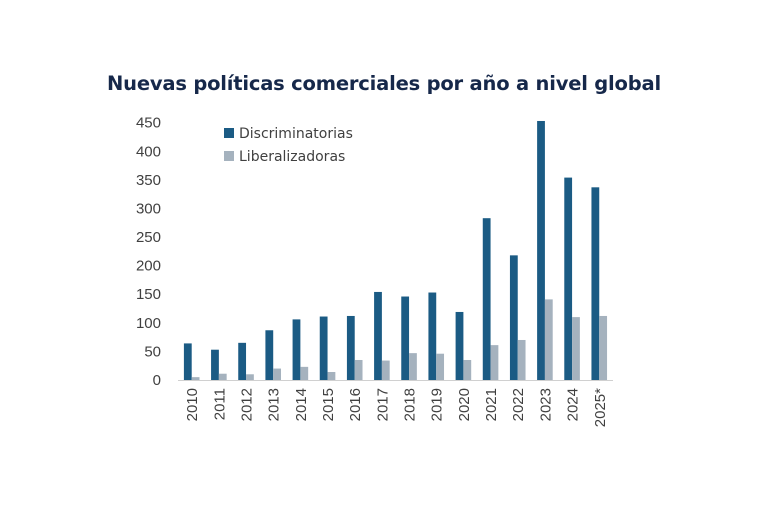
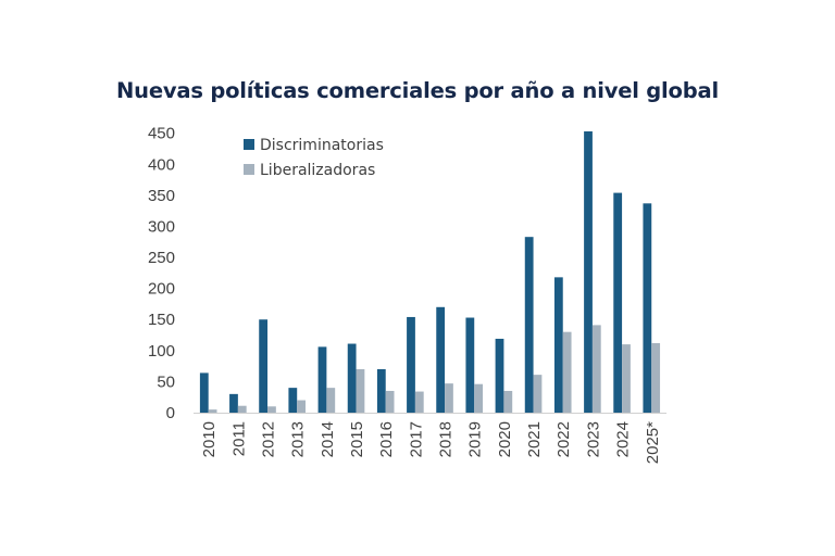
Discriminatorias/2011: 50 -> 30
Discriminatorias/2012: 60 -> 150
Discriminatorias/2013: 90 -> 40
Liberalizadoras/2014: 20 -> 40
Liberalizadoras/2015: 10 -> 70
Discriminatorias/2016: 110 -> 70
Discriminatorias/2018: 150 -> 170
Liberalizadoras/2022: 70 -> 130
